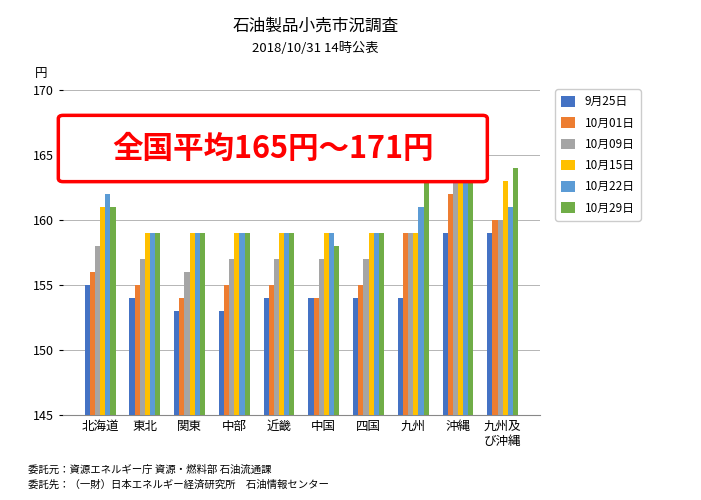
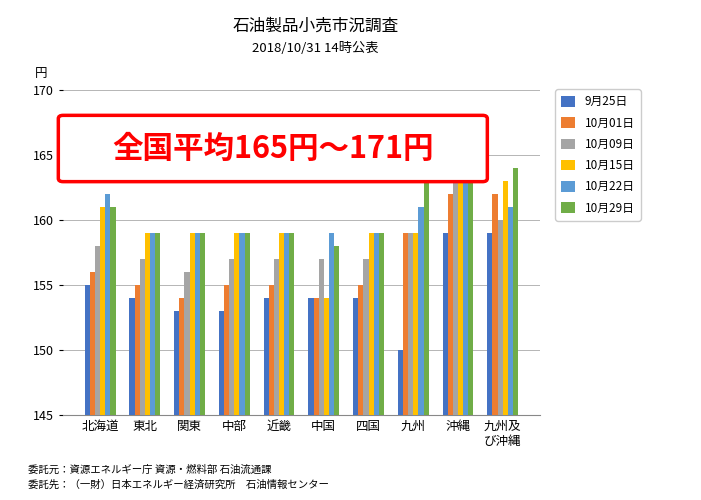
10月15日/中国: 159 -> 154
9月25日/九州: 154 -> 150
10月01日/九州及 び沖縄: 160 -> 162
